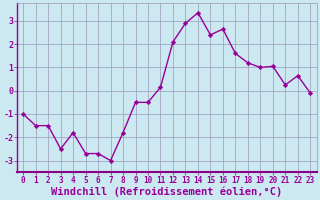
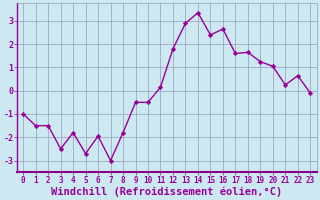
6: -2.70 -> -1.95
12: 2.10 -> 1.80
18: 1.20 -> 1.65
19: 1.00 -> 1.25
